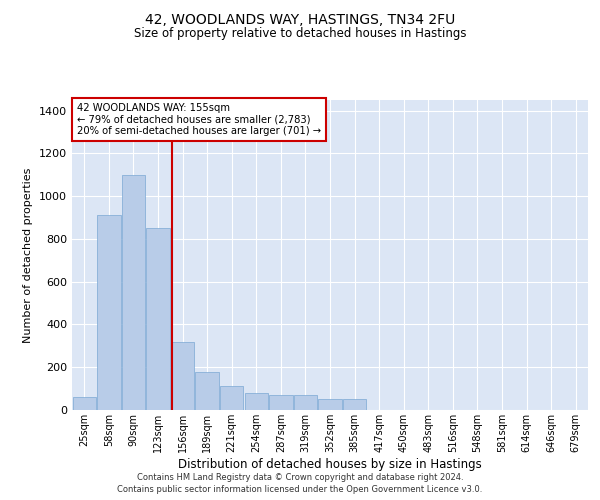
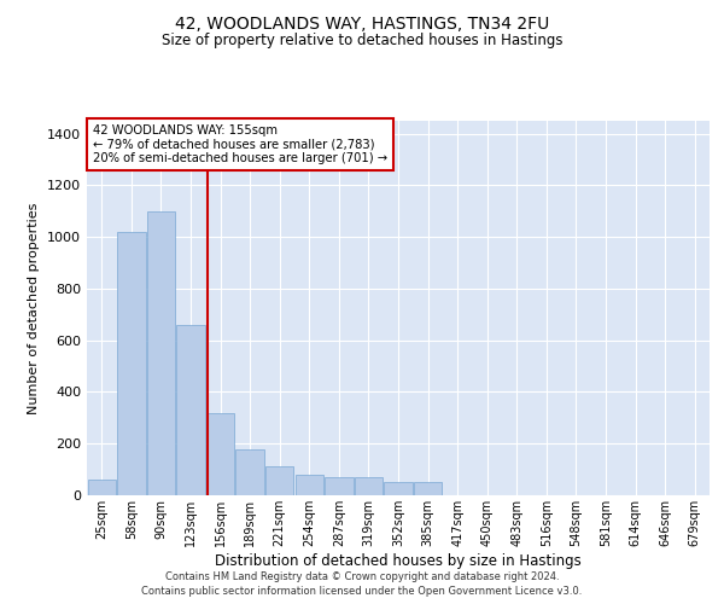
58sqm: 910 -> 1020
123sqm: 850 -> 660
